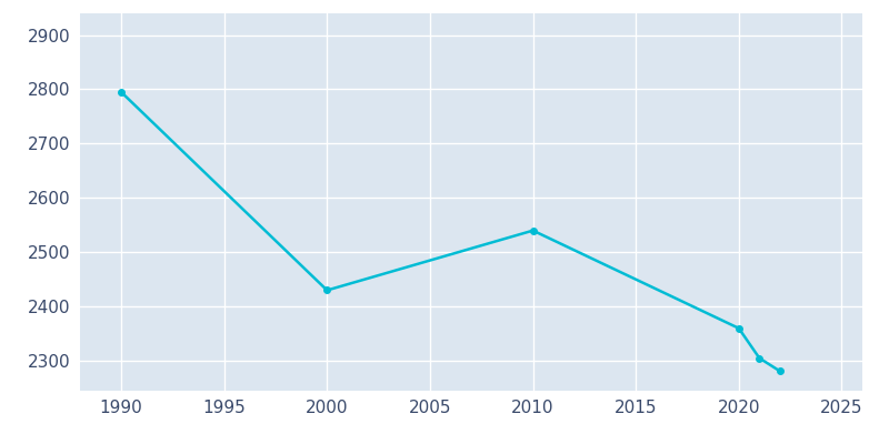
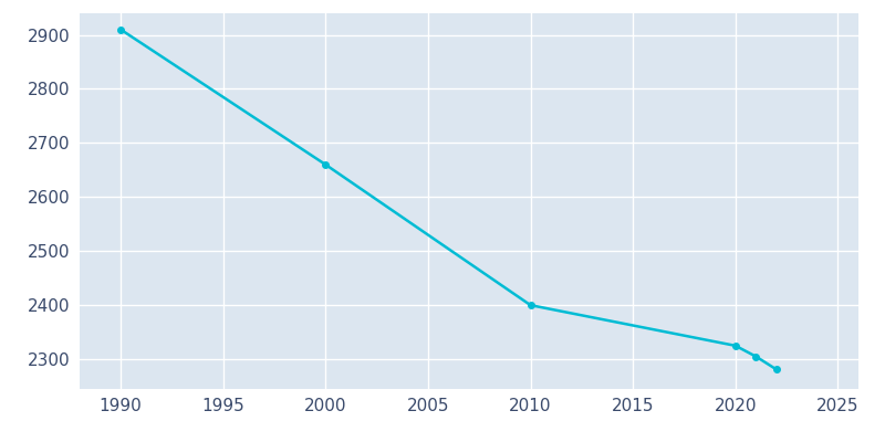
1990: 2795 -> 2910
2000: 2430 -> 2660
2010: 2540 -> 2400
2020: 2360 -> 2325
